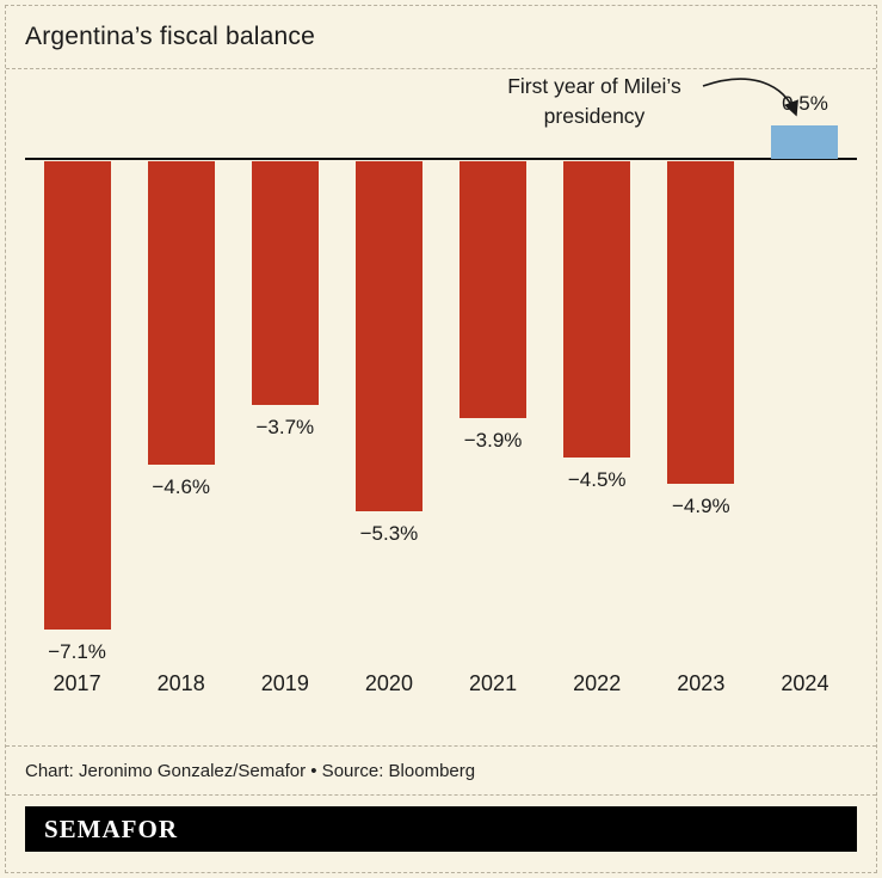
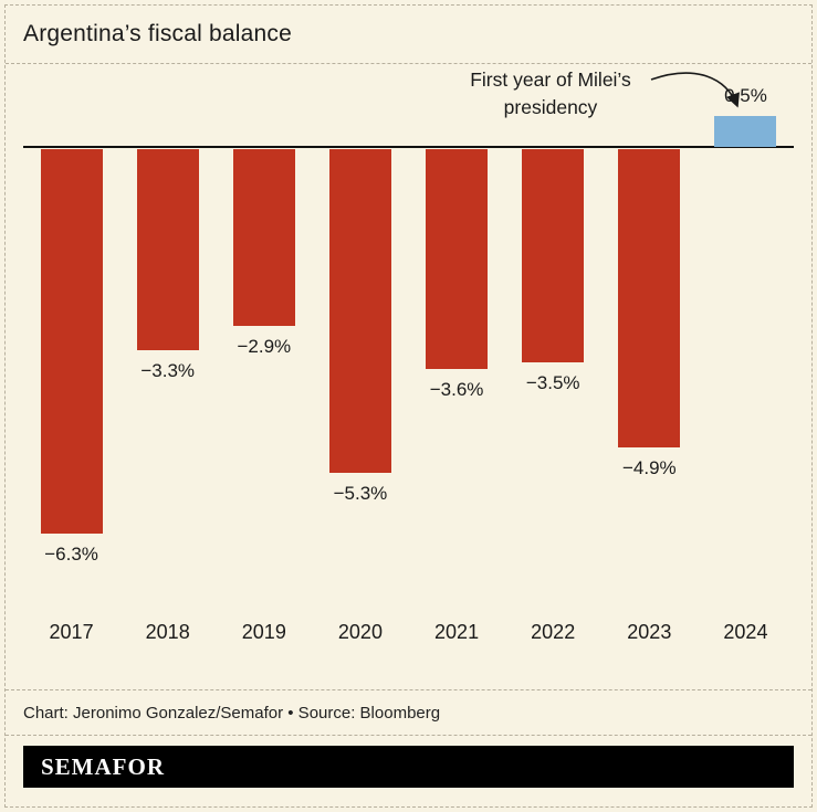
2017: −7.1% -> −6.3%
2018: −4.6% -> −3.3%
2019: −3.7% -> −2.9%
2021: −3.9% -> −3.6%
2022: −4.5% -> −3.5%
